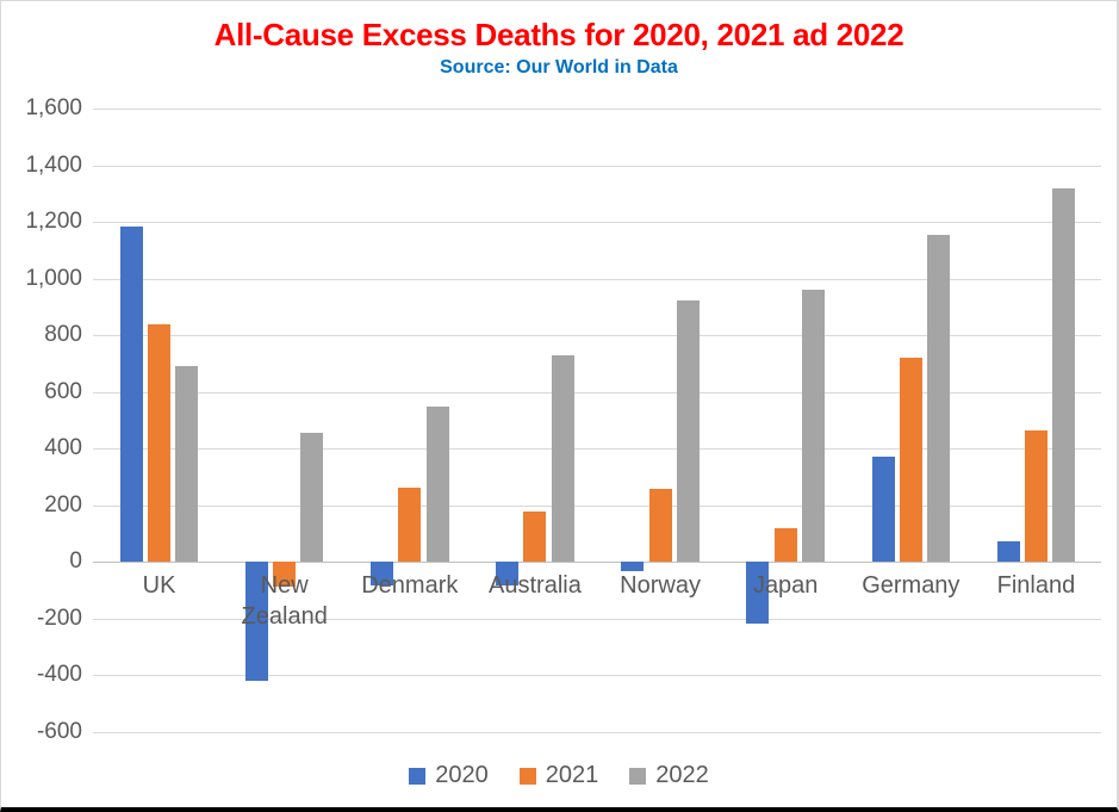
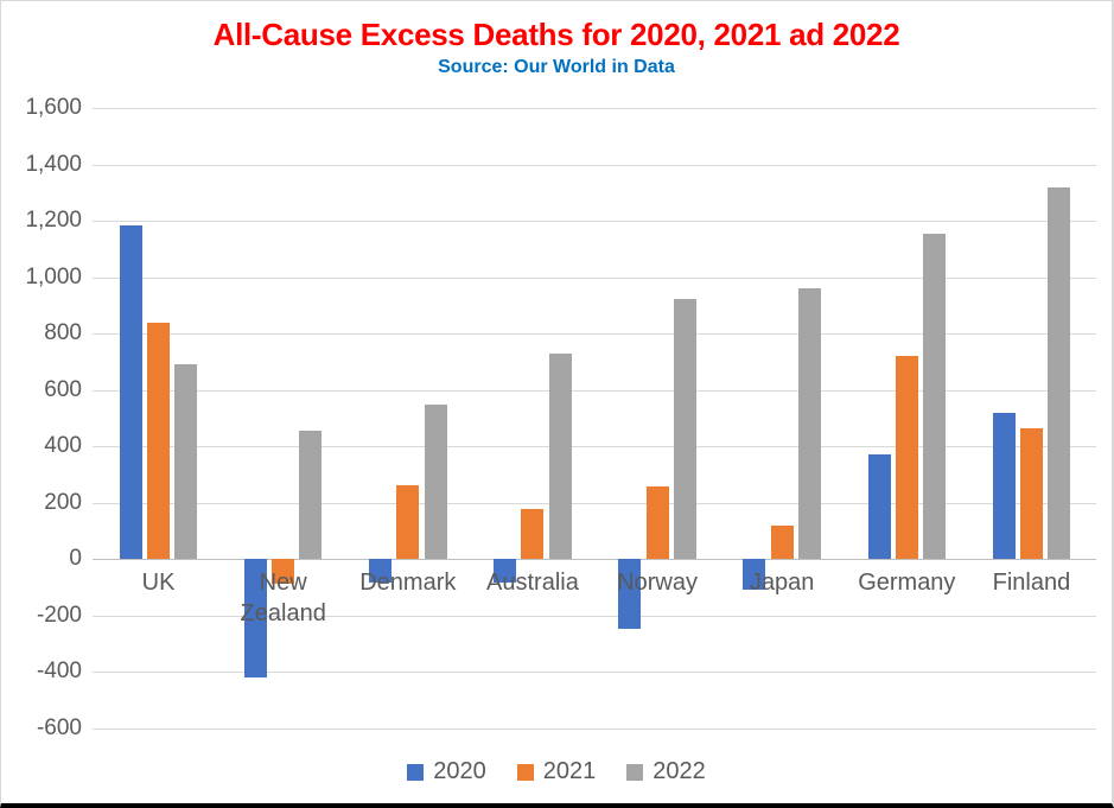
2020/Norway: -40 -> -250
2020/Japan: -220 -> -110
2020/Finland: 70 -> 520
